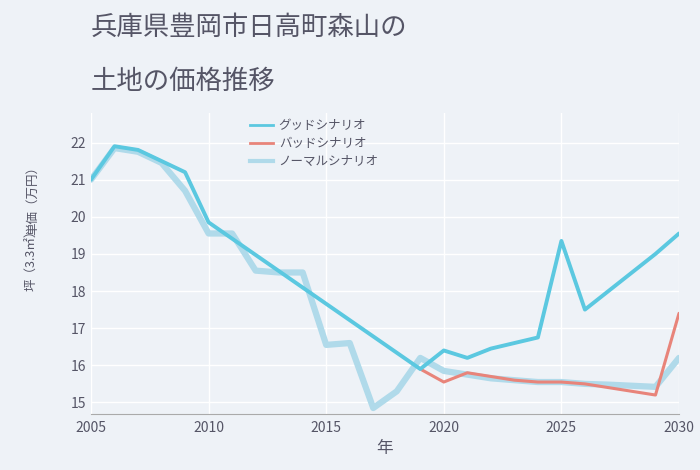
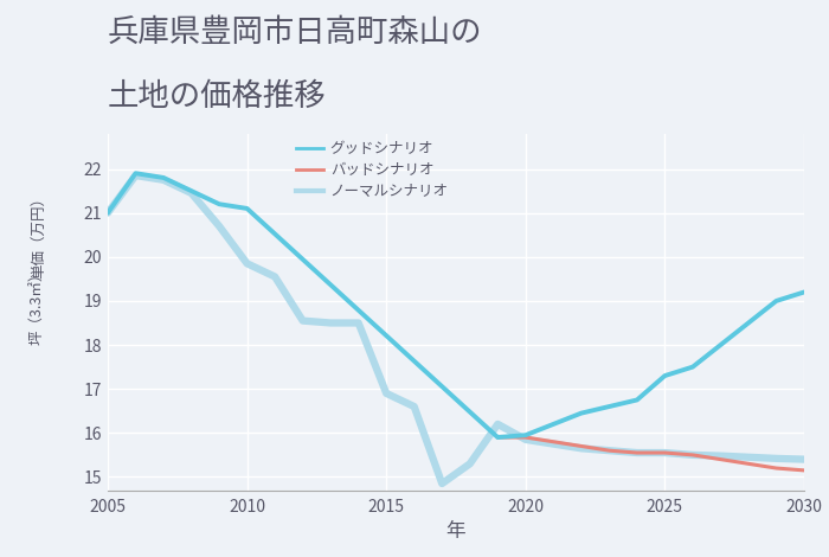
グッドシナリオ/2010: 19.85 -> 21.10
ノーマルシナリオ/2010: 19.55 -> 19.85
ノーマルシナリオ/2015: 16.55 -> 16.90
グッドシナリオ/2020: 16.40 -> 15.95
バッドシナリオ/2020: 15.55 -> 15.90
グッドシナリオ/2025: 19.35 -> 17.30
グッドシナリオ/2030: 19.55 -> 19.20
バッドシナリオ/2030: 17.40 -> 15.15
ノーマルシナリオ/2030: 16.20 -> 15.40
